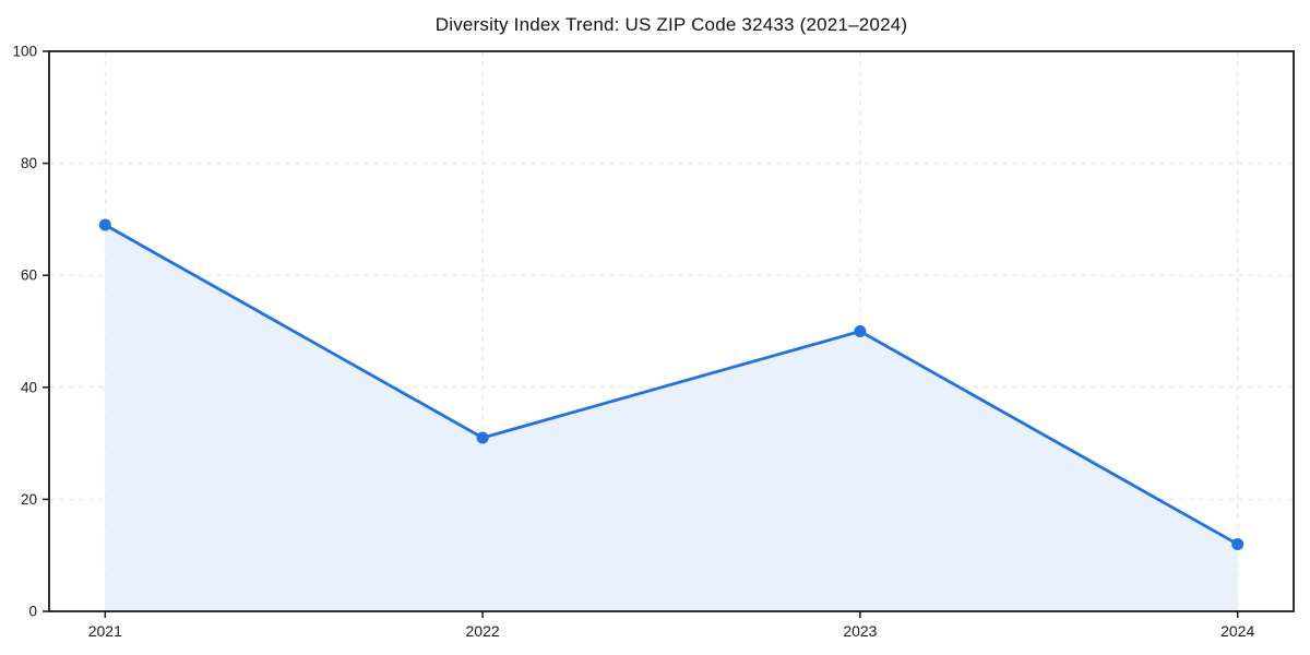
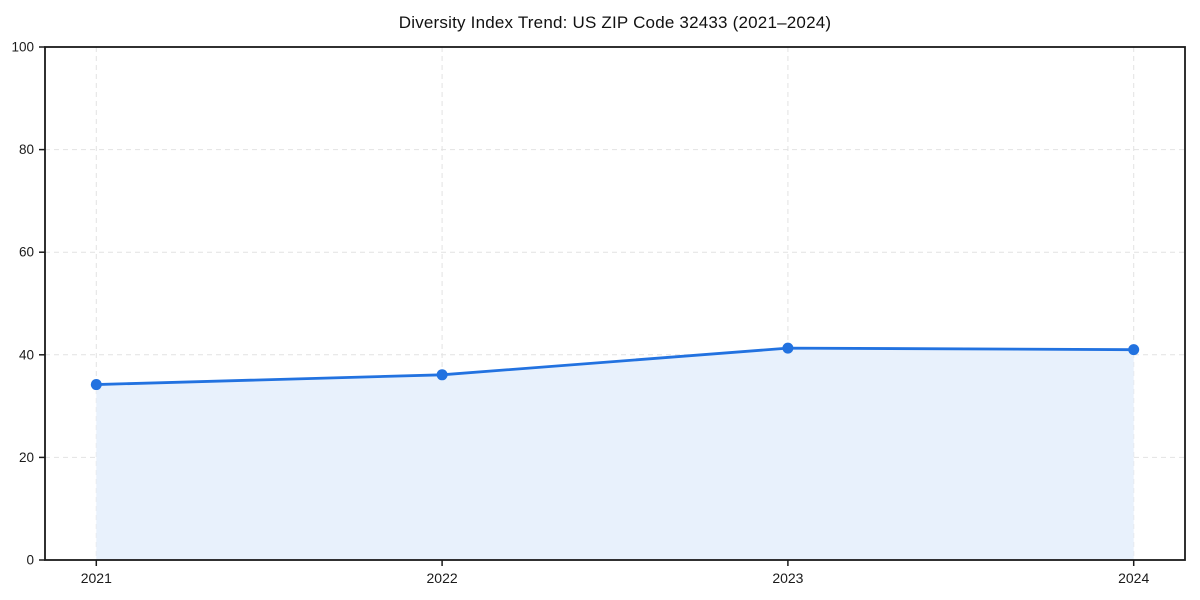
2021: 69 -> 34
2022: 31 -> 36
2023: 50 -> 41
2024: 12 -> 41
